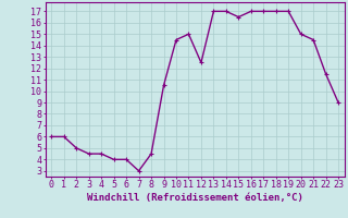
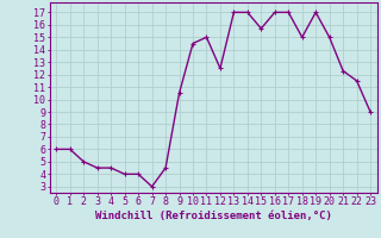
15: 16.5 -> 15.7
18: 17.0 -> 15.0
21: 14.5 -> 12.3
